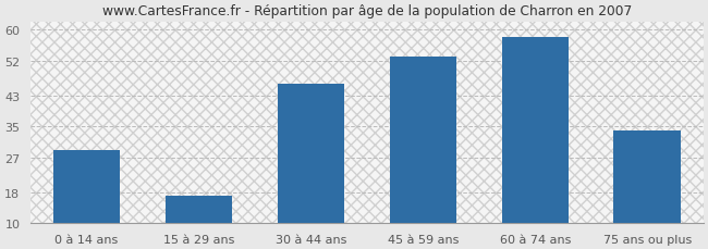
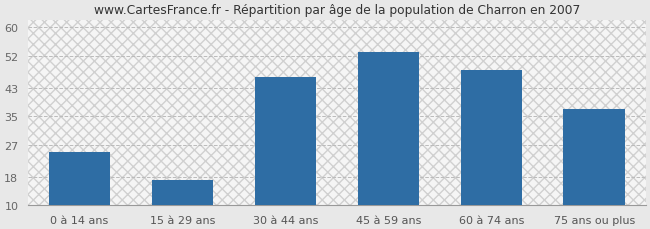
0 à 14 ans: 29 -> 25
60 à 74 ans: 58 -> 48
75 ans ou plus: 34 -> 37
